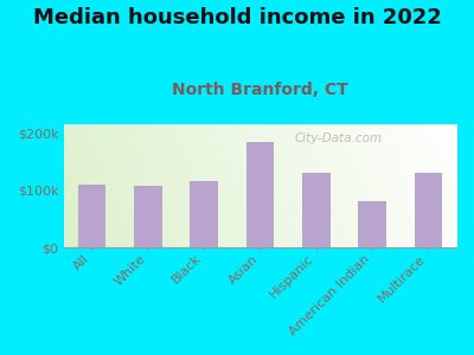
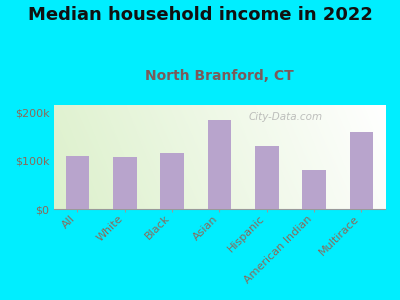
Multirace: $130k -> $160k
